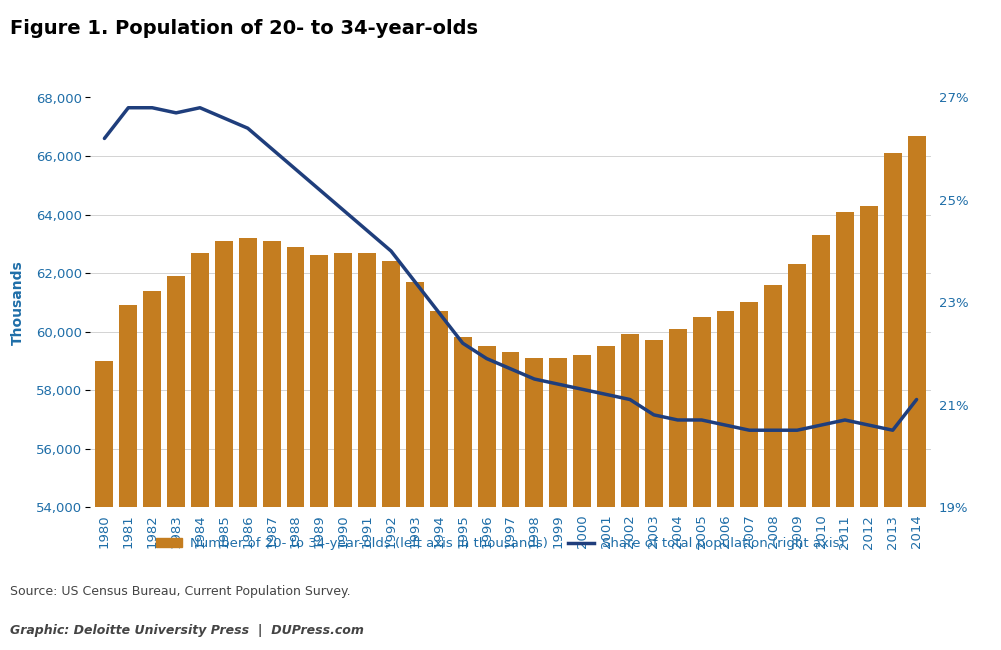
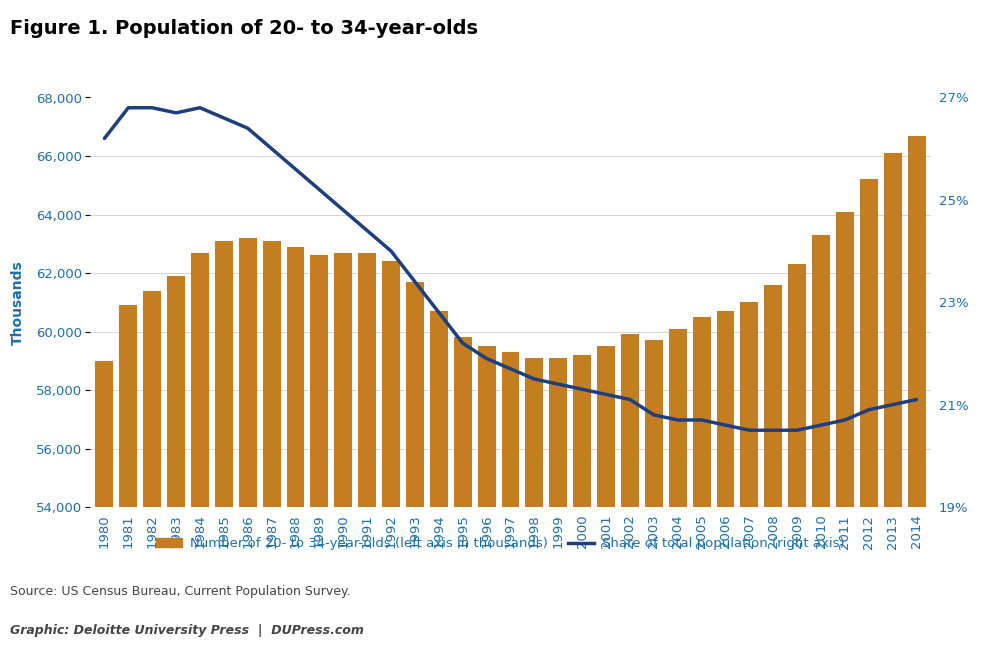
Number of 20- to 34-year-olds (left axis in thousands)/2012: 64,300 -> 65,200
Share of total population (right axis)/2012: 20.6% -> 20.9%
Share of total population (right axis)/2013: 20.5% -> 21.0%
